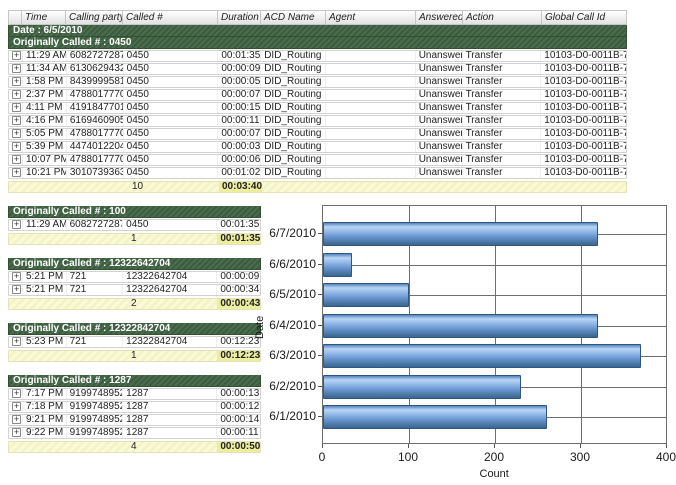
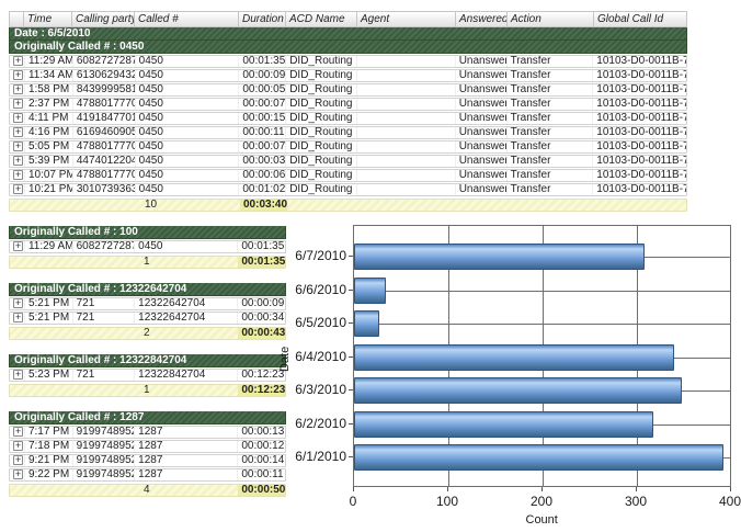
6/7/2010: 320 -> 310
6/5/2010: 100 -> 30
6/4/2010: 320 -> 340
6/3/2010: 370 -> 350
6/2/2010: 230 -> 320
6/1/2010: 260 -> 390
